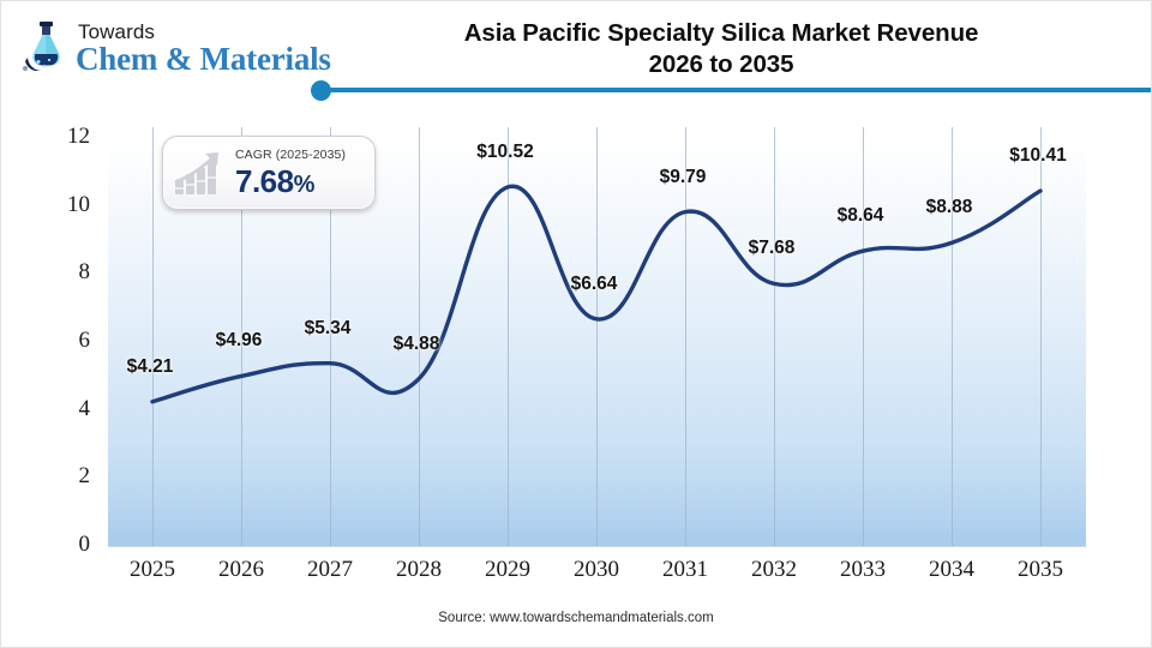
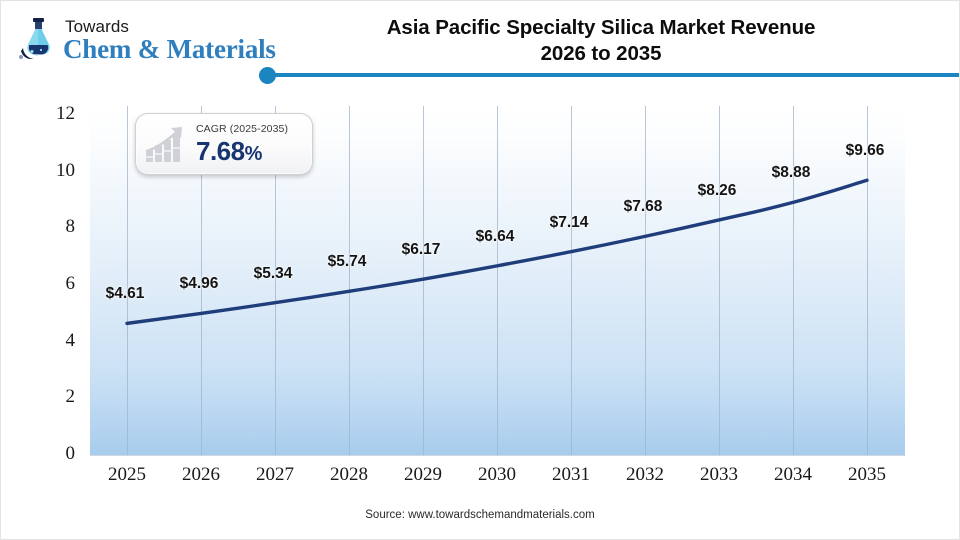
2025: $4.21 -> $4.61
2028: $4.88 -> $5.74
2029: $10.52 -> $6.17
2031: $9.79 -> $7.14
2033: $8.64 -> $8.26
2035: $10.41 -> $9.66
